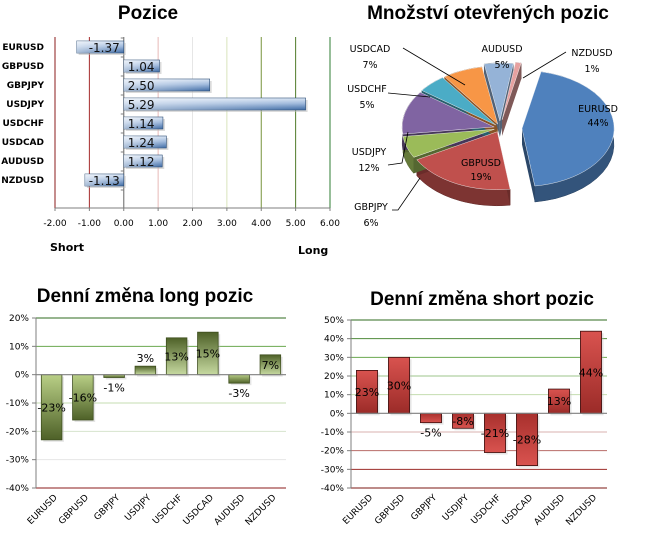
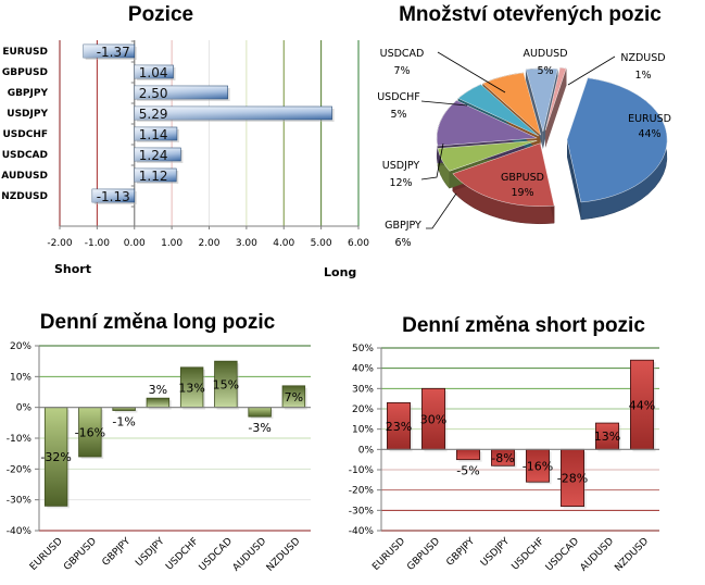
Denní změna long pozic/EURUSD: -23% -> -32%
Denní změna short pozic/USDCHF: -21% -> -16%
